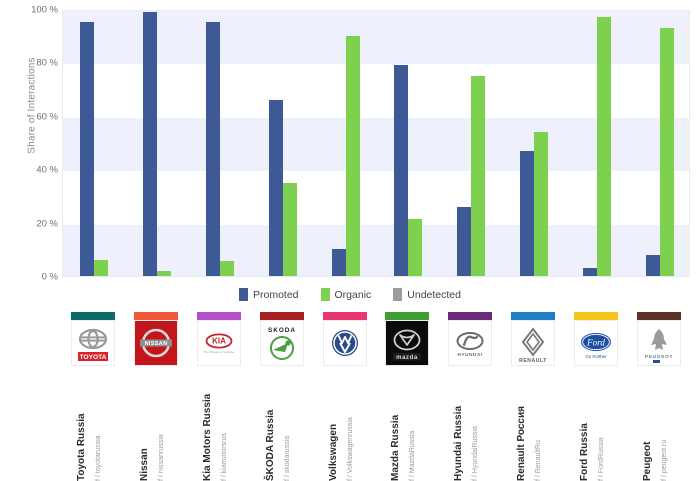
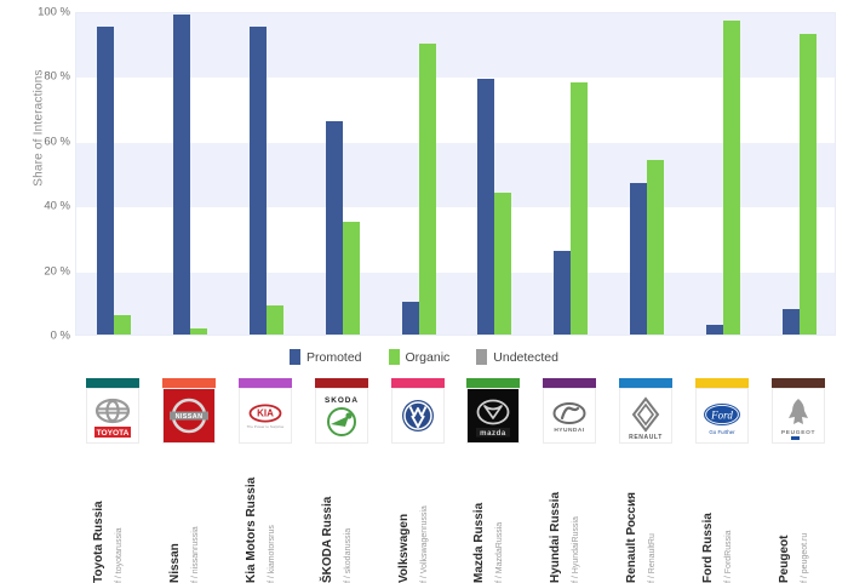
Organic/Kia Motors Russia: 6% -> 9%
Organic/Mazda Russia: 22% -> 44%
Organic/Hyundai Russia: 75% -> 78%
